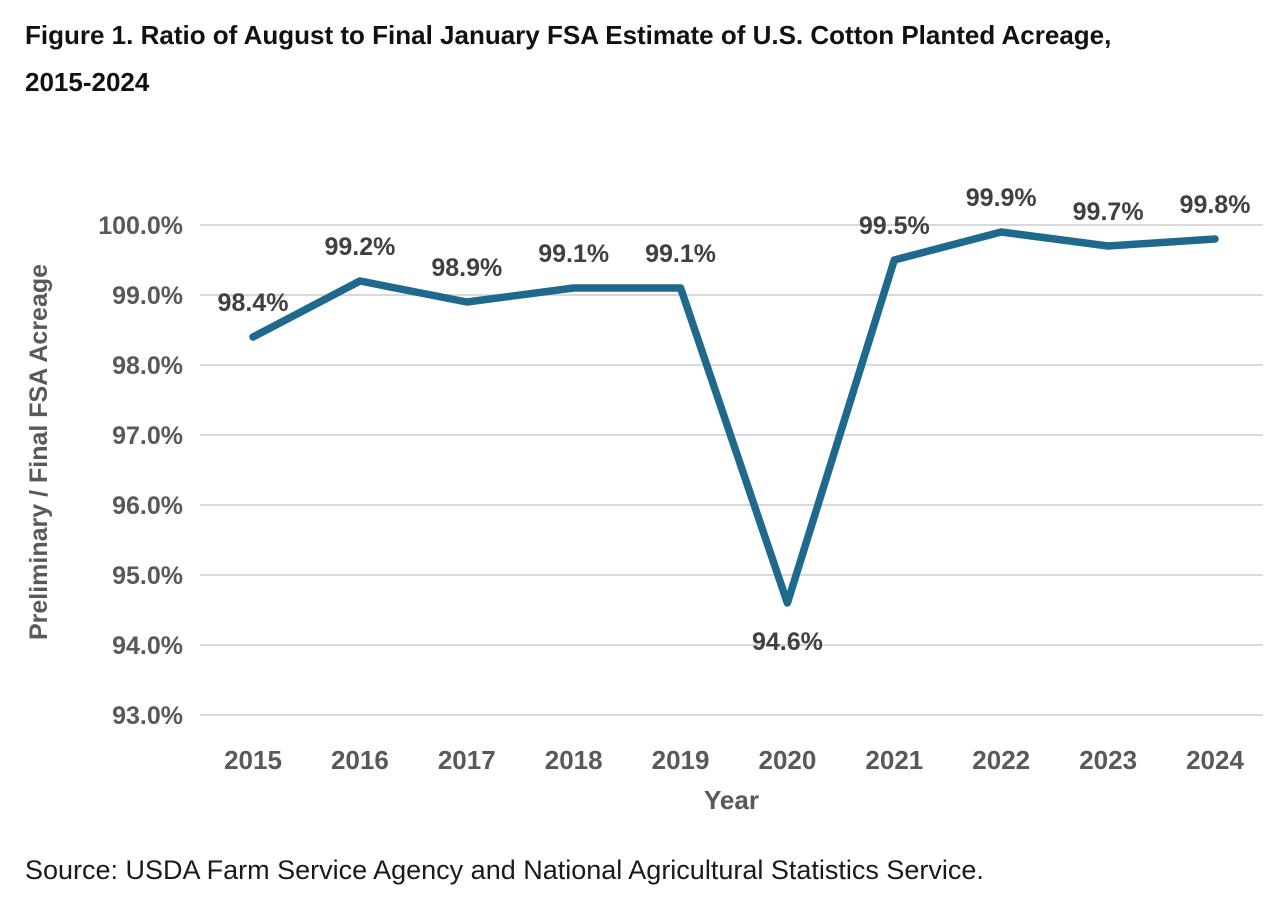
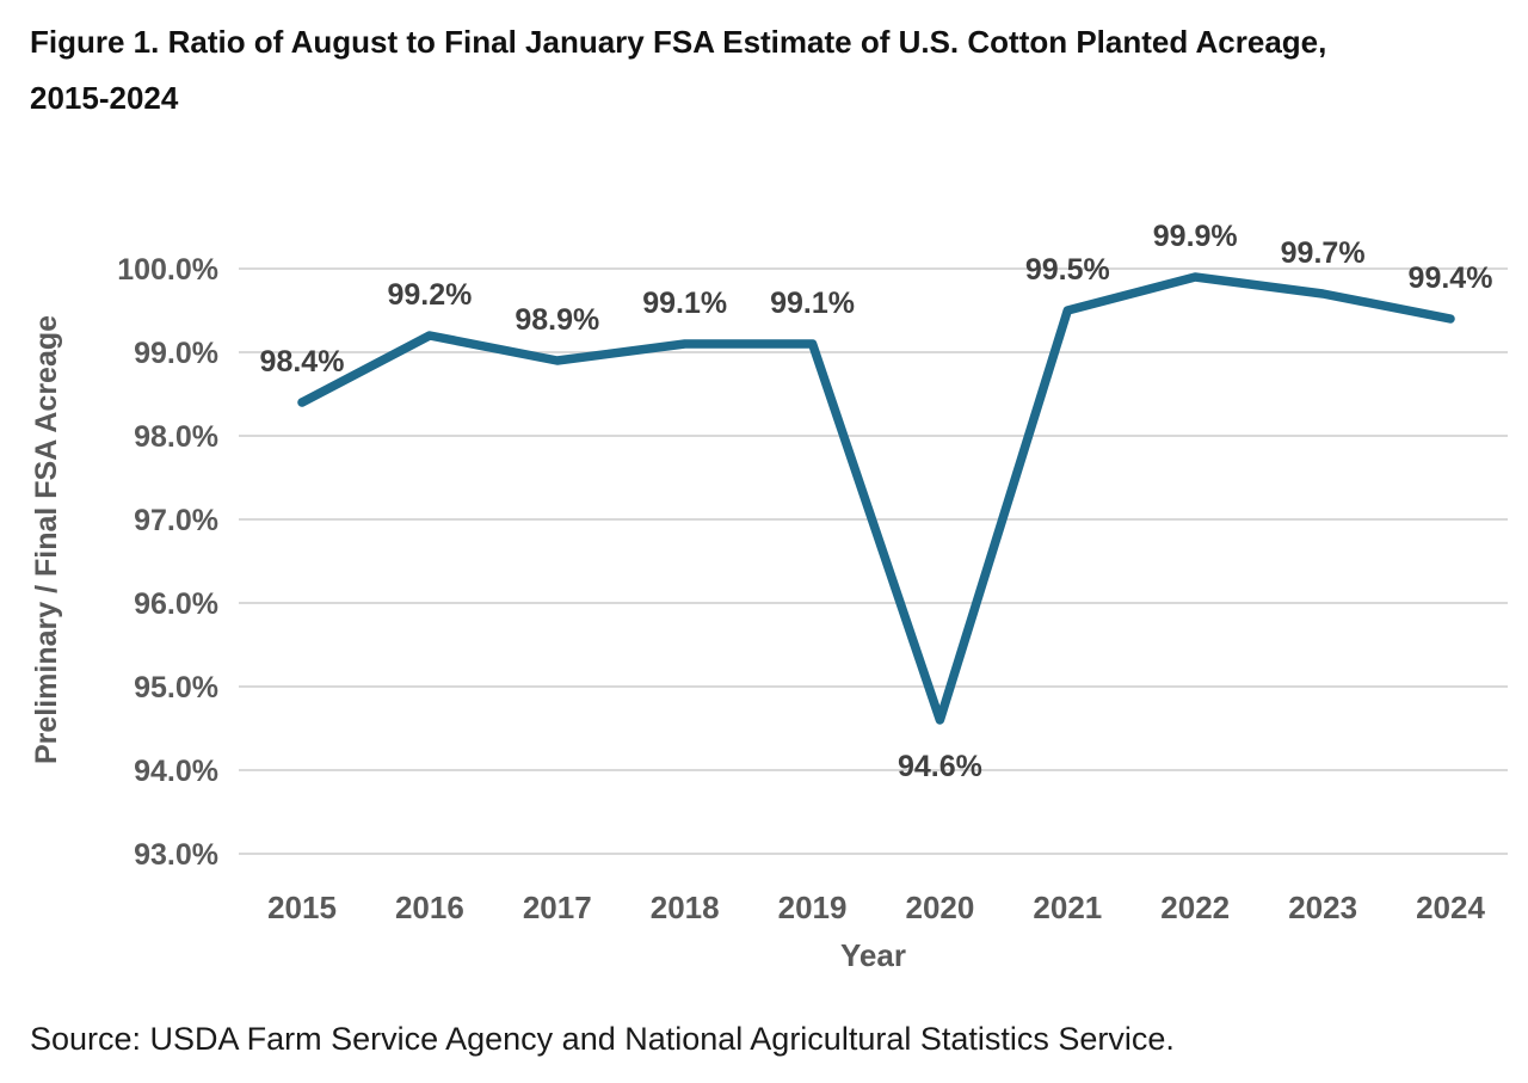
2024: 99.8% -> 99.4%
